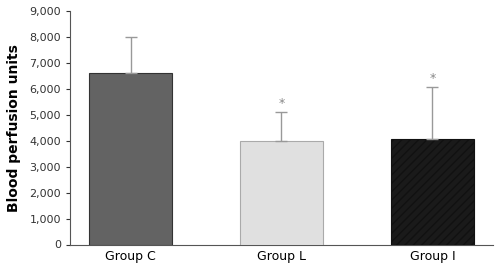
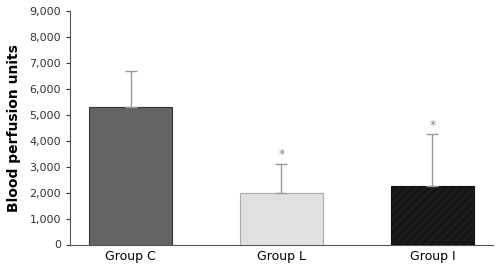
Group C: 6,600 -> 5,300
Group L: 4,000 -> 2,000
Group I: 4,050 -> 2,250
